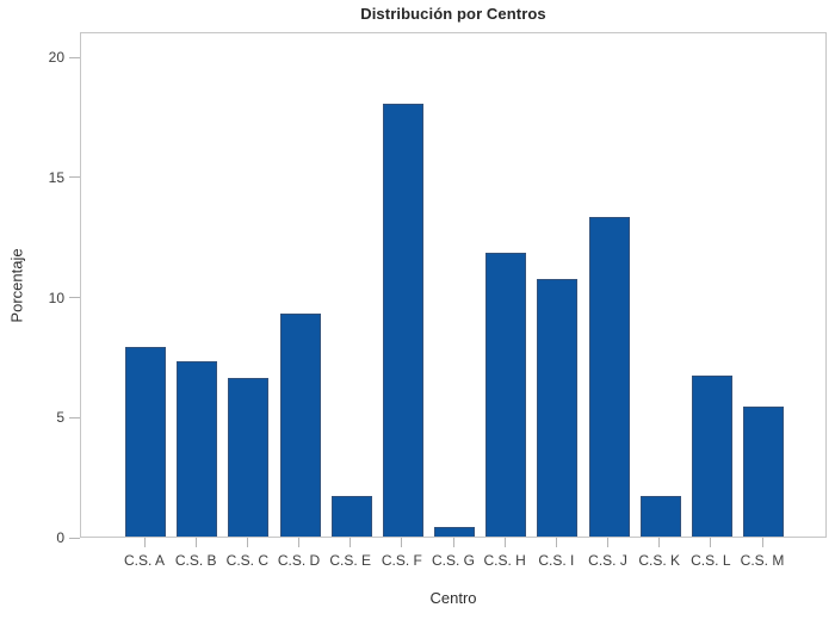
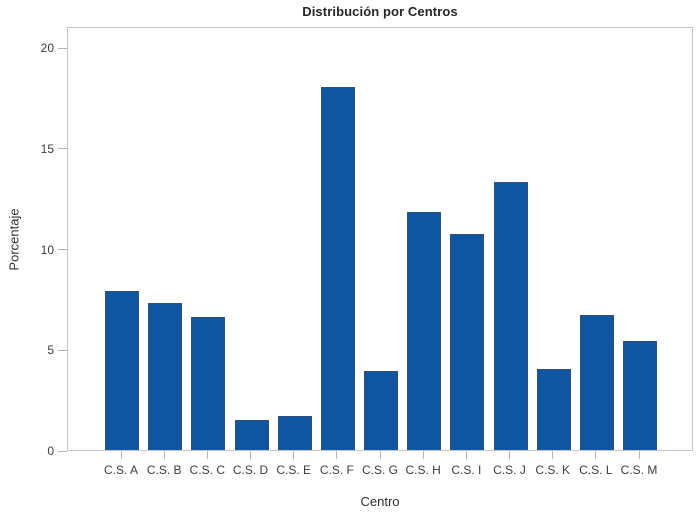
C.S. D: 9.3 -> 1.5
C.S. G: 0.4 -> 3.9
C.S. K: 1.7 -> 4.0
